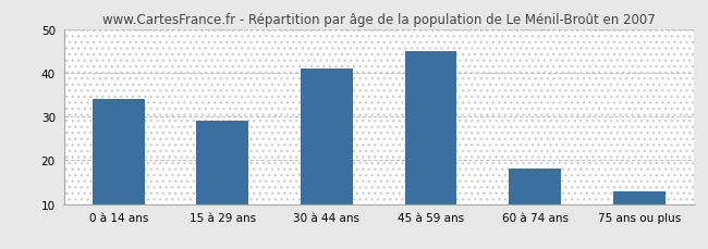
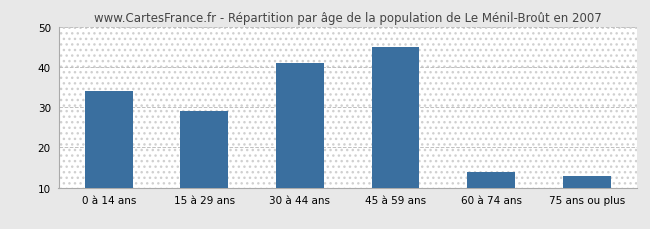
60 à 74 ans: 18 -> 14
